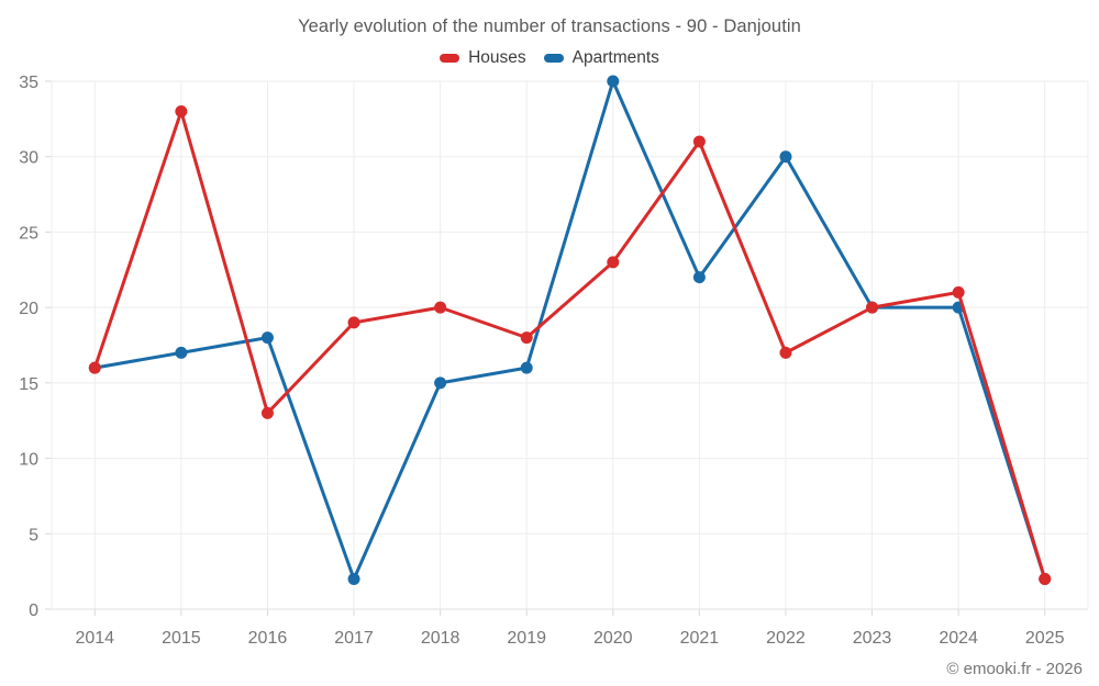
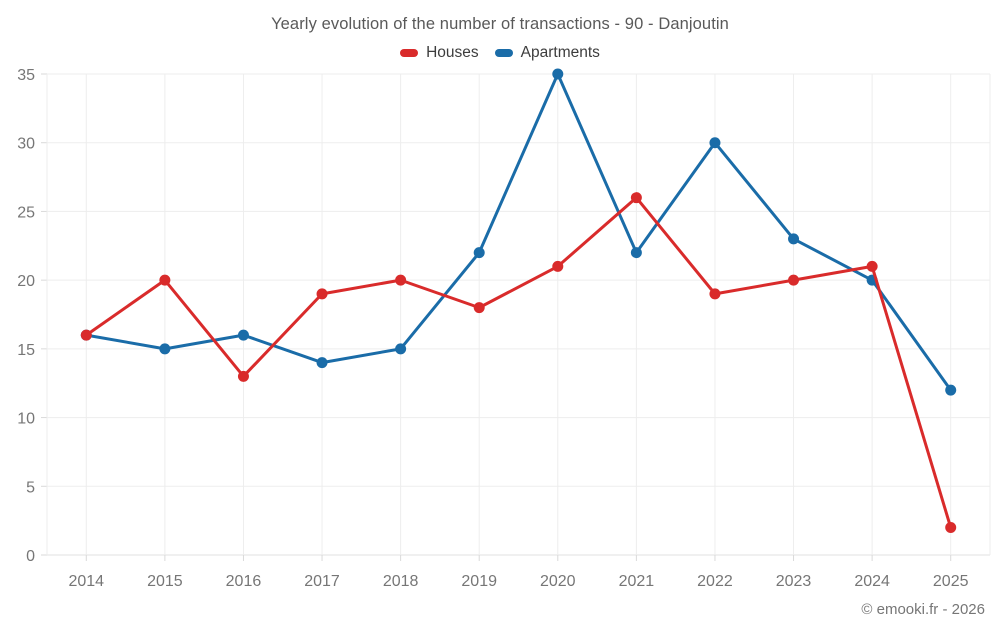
Houses/2015: 33 -> 20
Apartments/2015: 17 -> 15
Apartments/2016: 18 -> 16
Apartments/2017: 2 -> 14
Apartments/2019: 16 -> 22
Houses/2020: 23 -> 21
Houses/2021: 31 -> 26
Houses/2022: 17 -> 19
Apartments/2023: 20 -> 23
Apartments/2025: 2 -> 12
